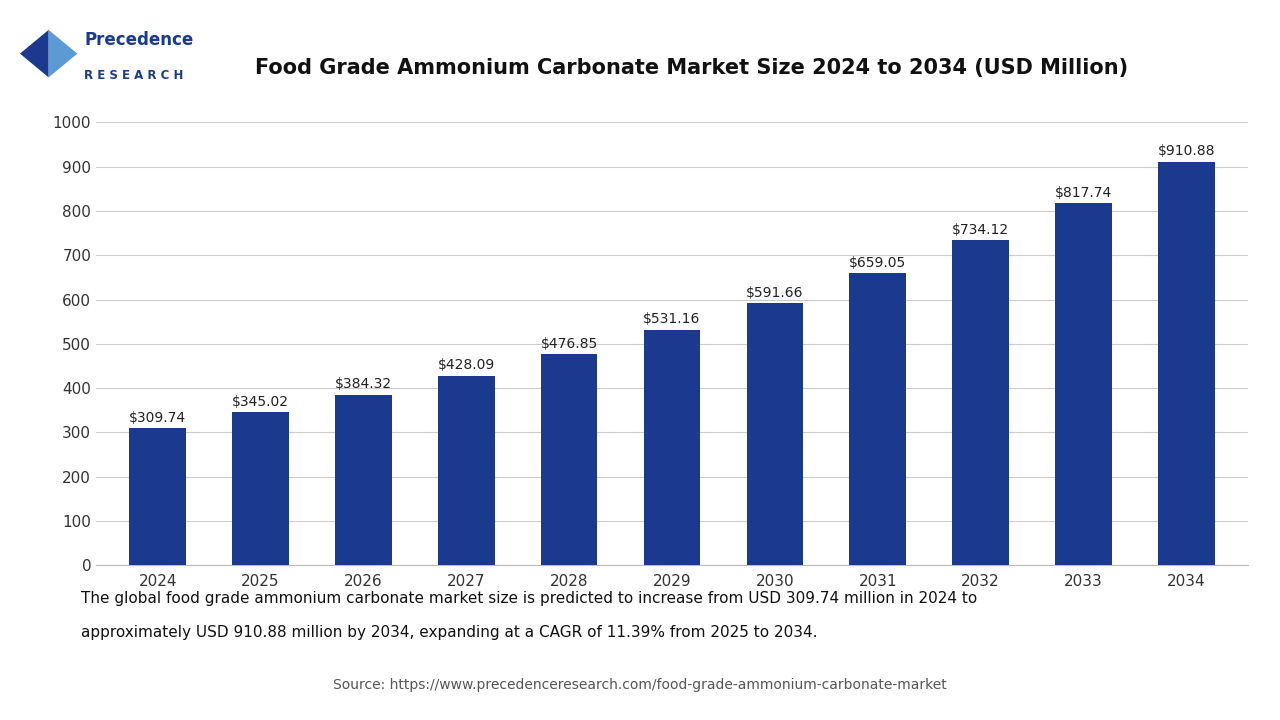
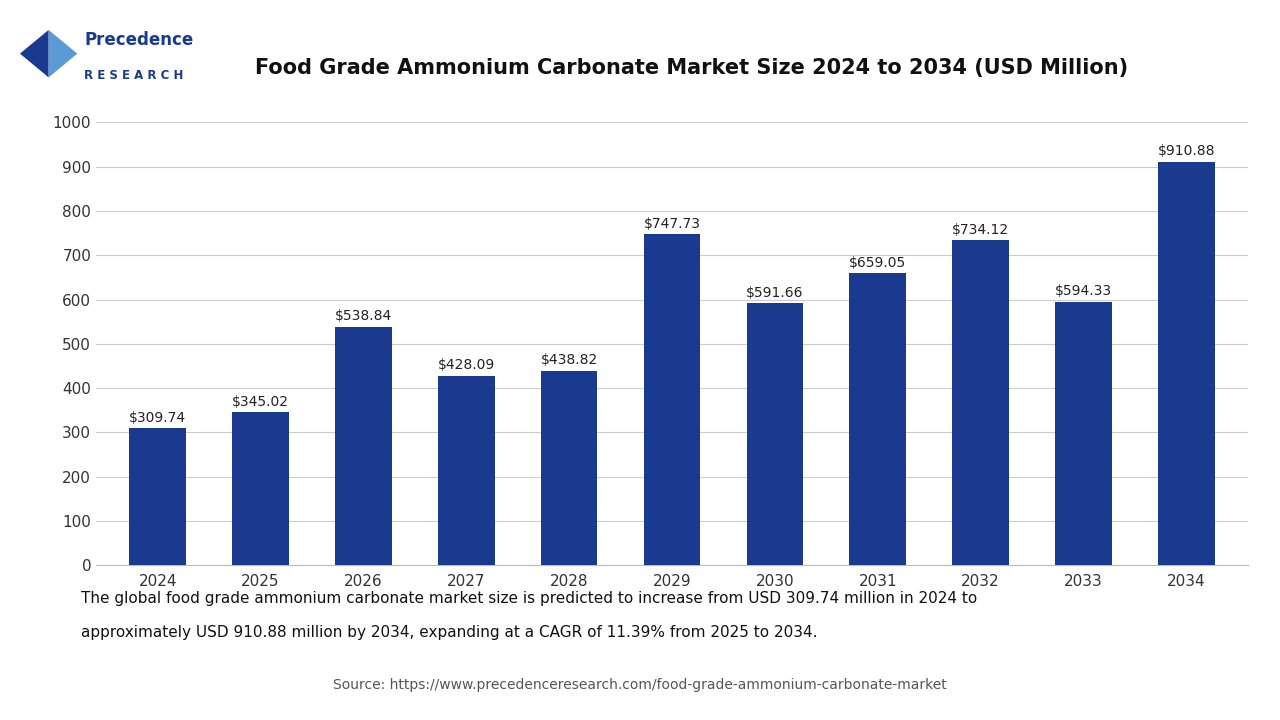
2026: $384.32 -> $538.84
2028: $476.85 -> $438.82
2029: $531.16 -> $747.73
2033: $817.74 -> $594.33
